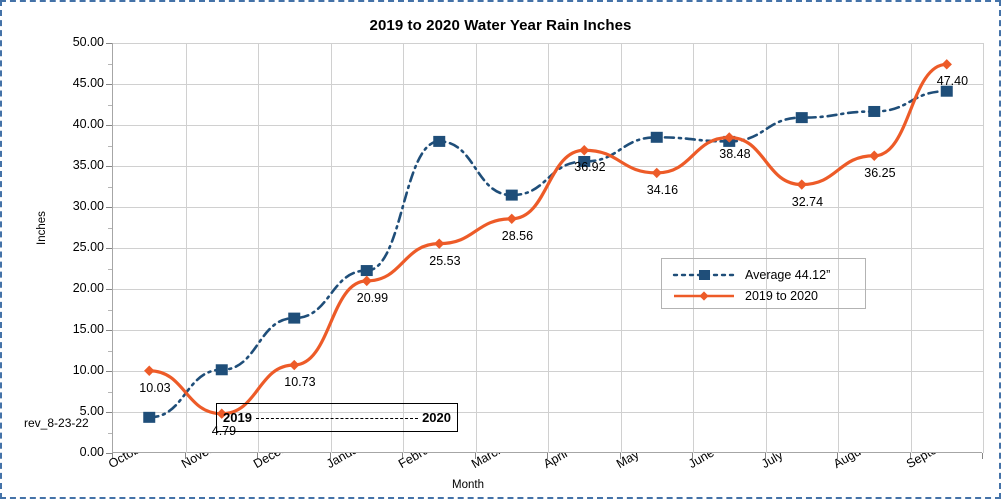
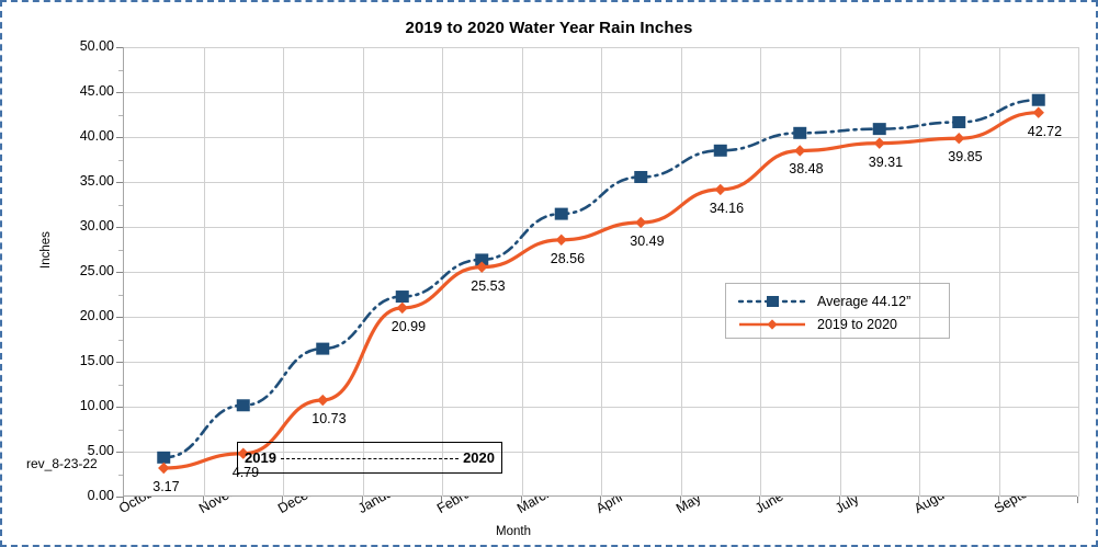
2019 to 2020/October: 10.03 -> 3.17
Average 44.12”/February: 38 -> 26
2019 to 2020/April: 36.92 -> 30.49
Average 44.12”/June: 38 -> 40
2019 to 2020/July: 32.74 -> 39.31
2019 to 2020/August: 36.25 -> 39.85
2019 to 2020/Septe...: 47.40 -> 42.72
